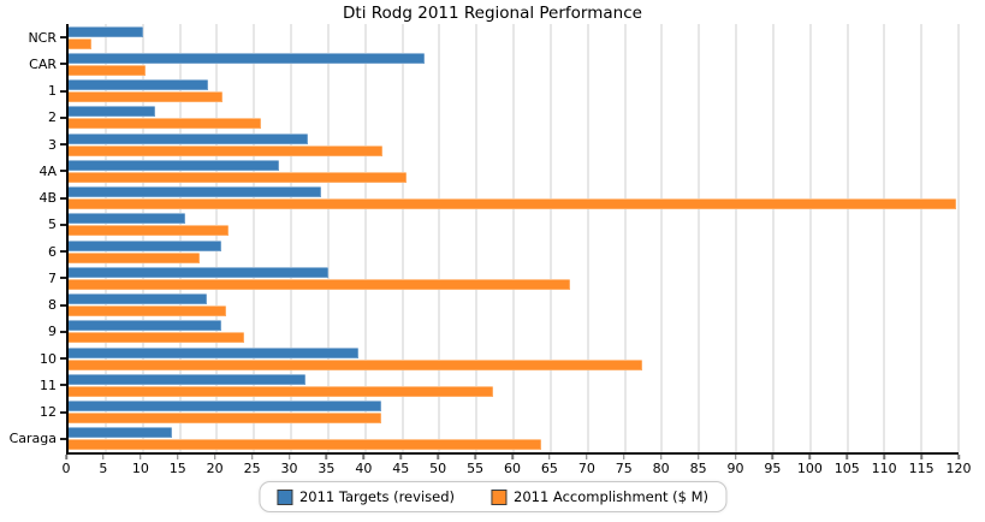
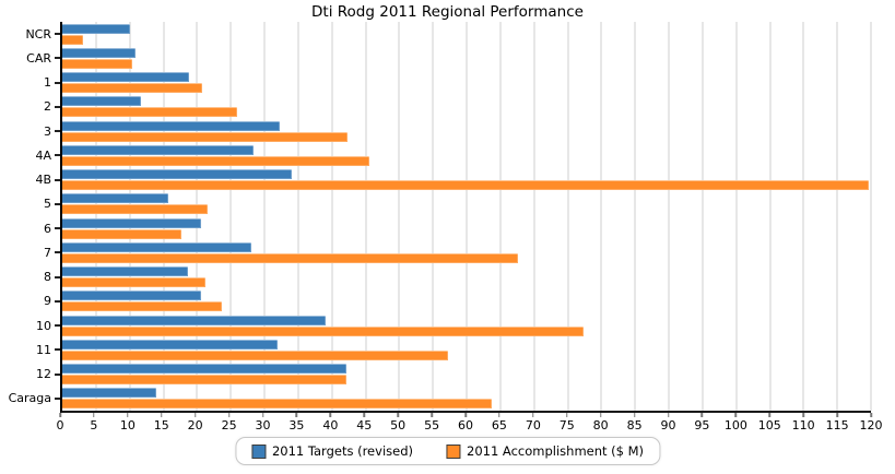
2011 Targets (revised)/CAR: 48 -> 11
2011 Targets (revised)/7: 35 -> 28
